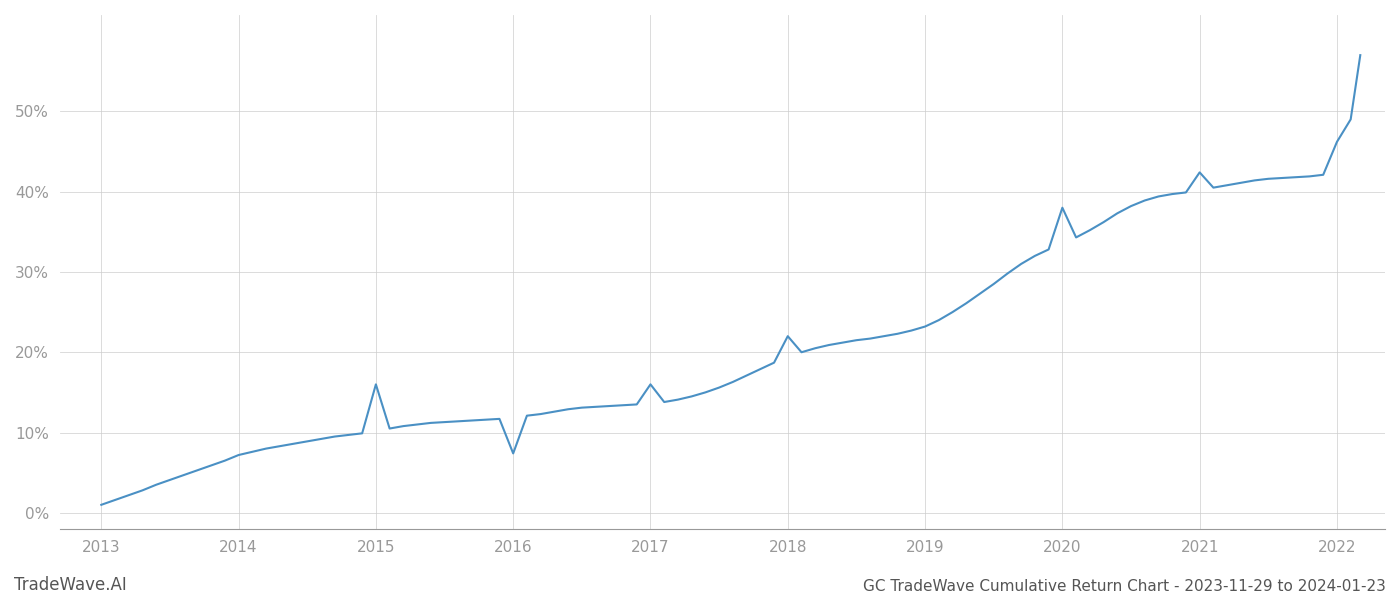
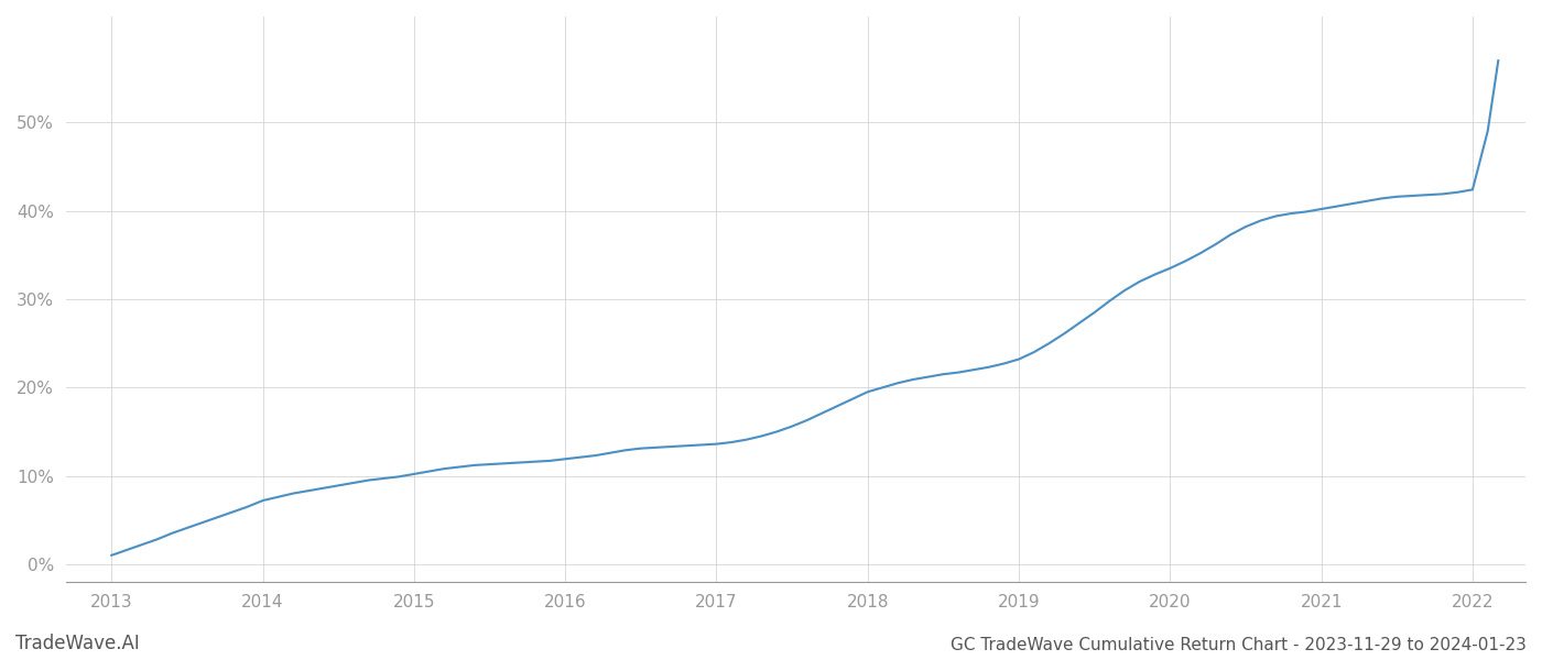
2015: 16.0% -> 10.2%
2016: 7.4% -> 11.9%
2017: 16.0% -> 13.6%
2018: 22.0% -> 19.5%
2020: 38.0% -> 33.5%
2021: 42.4% -> 40.2%
2022: 46.2% -> 42.4%
